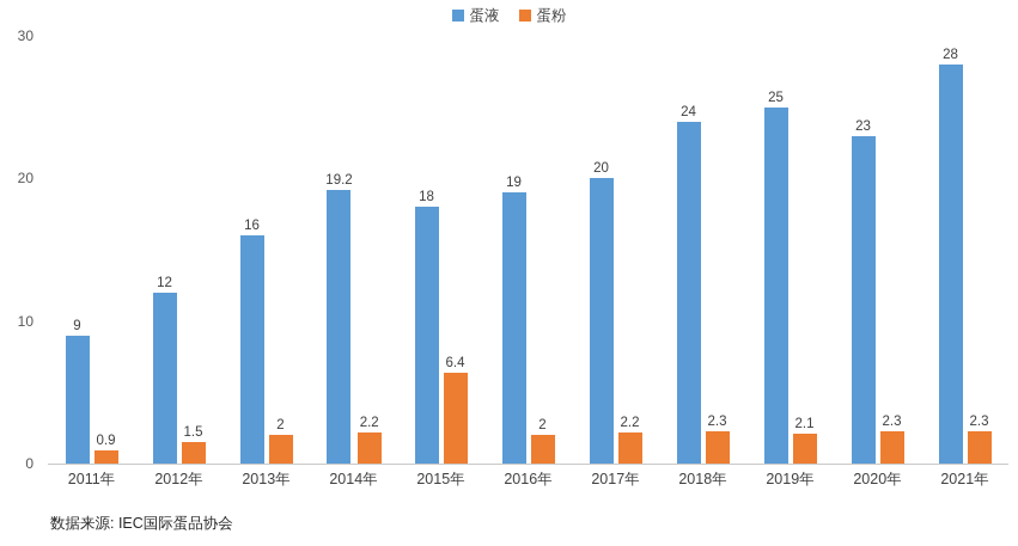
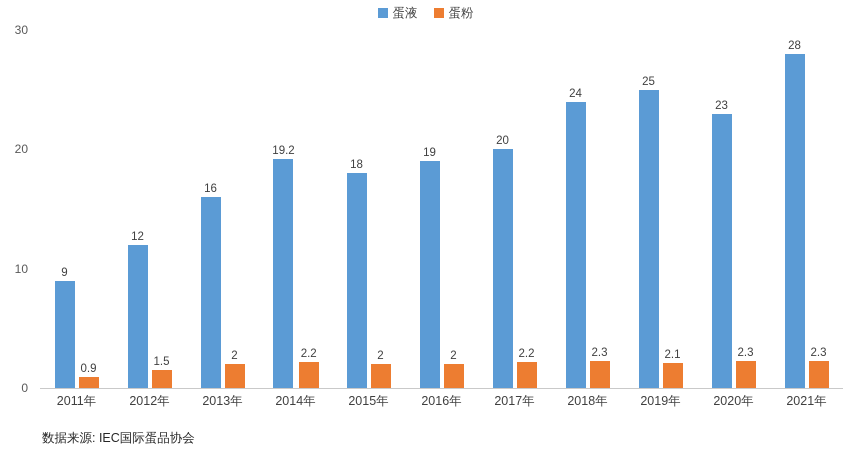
蛋粉/2015年: 6.4 -> 2
